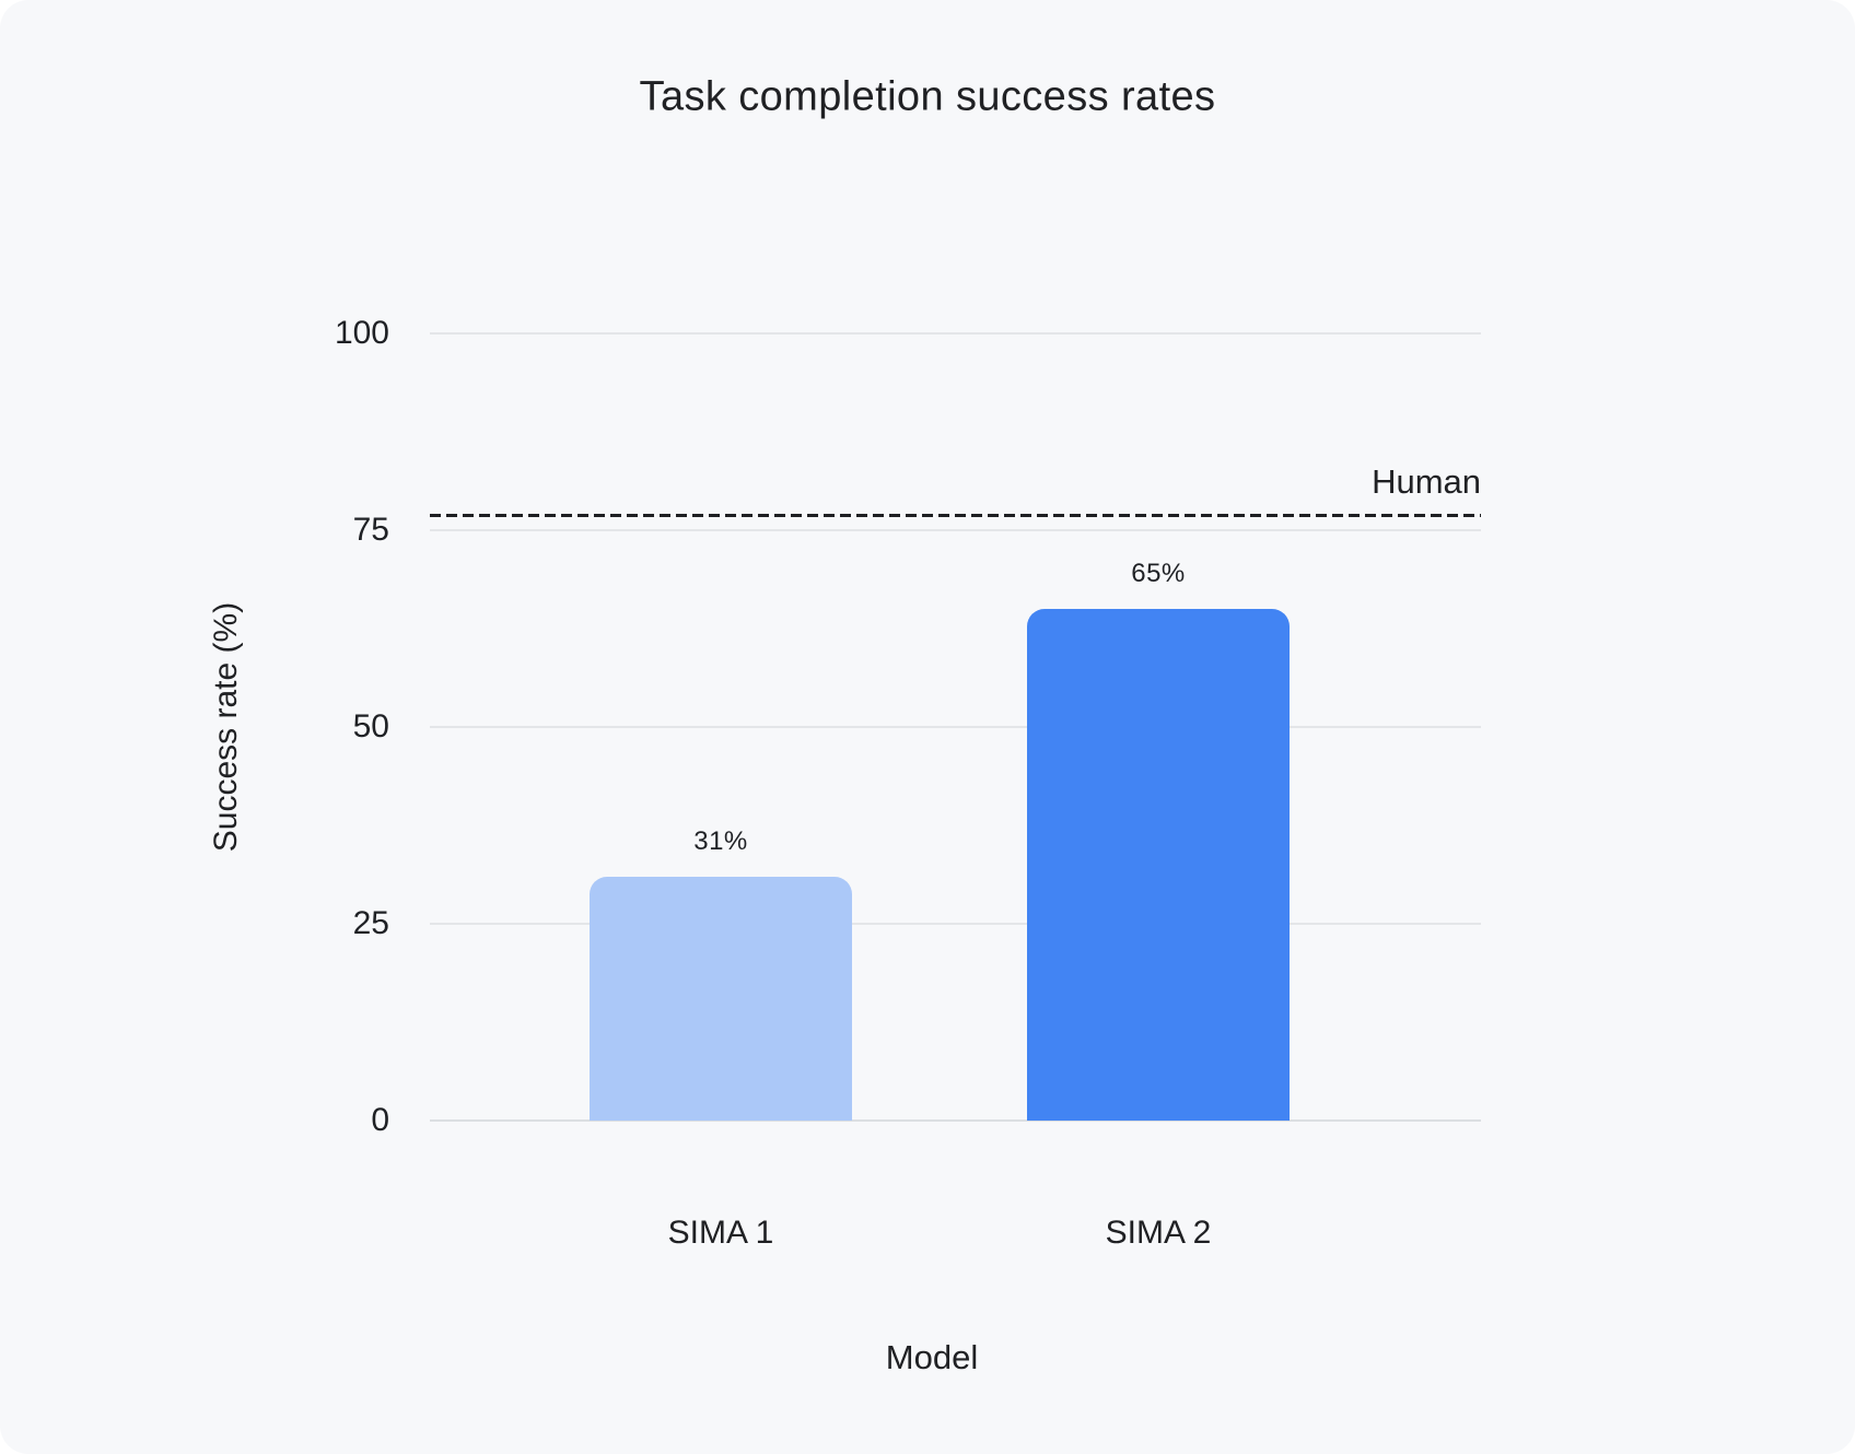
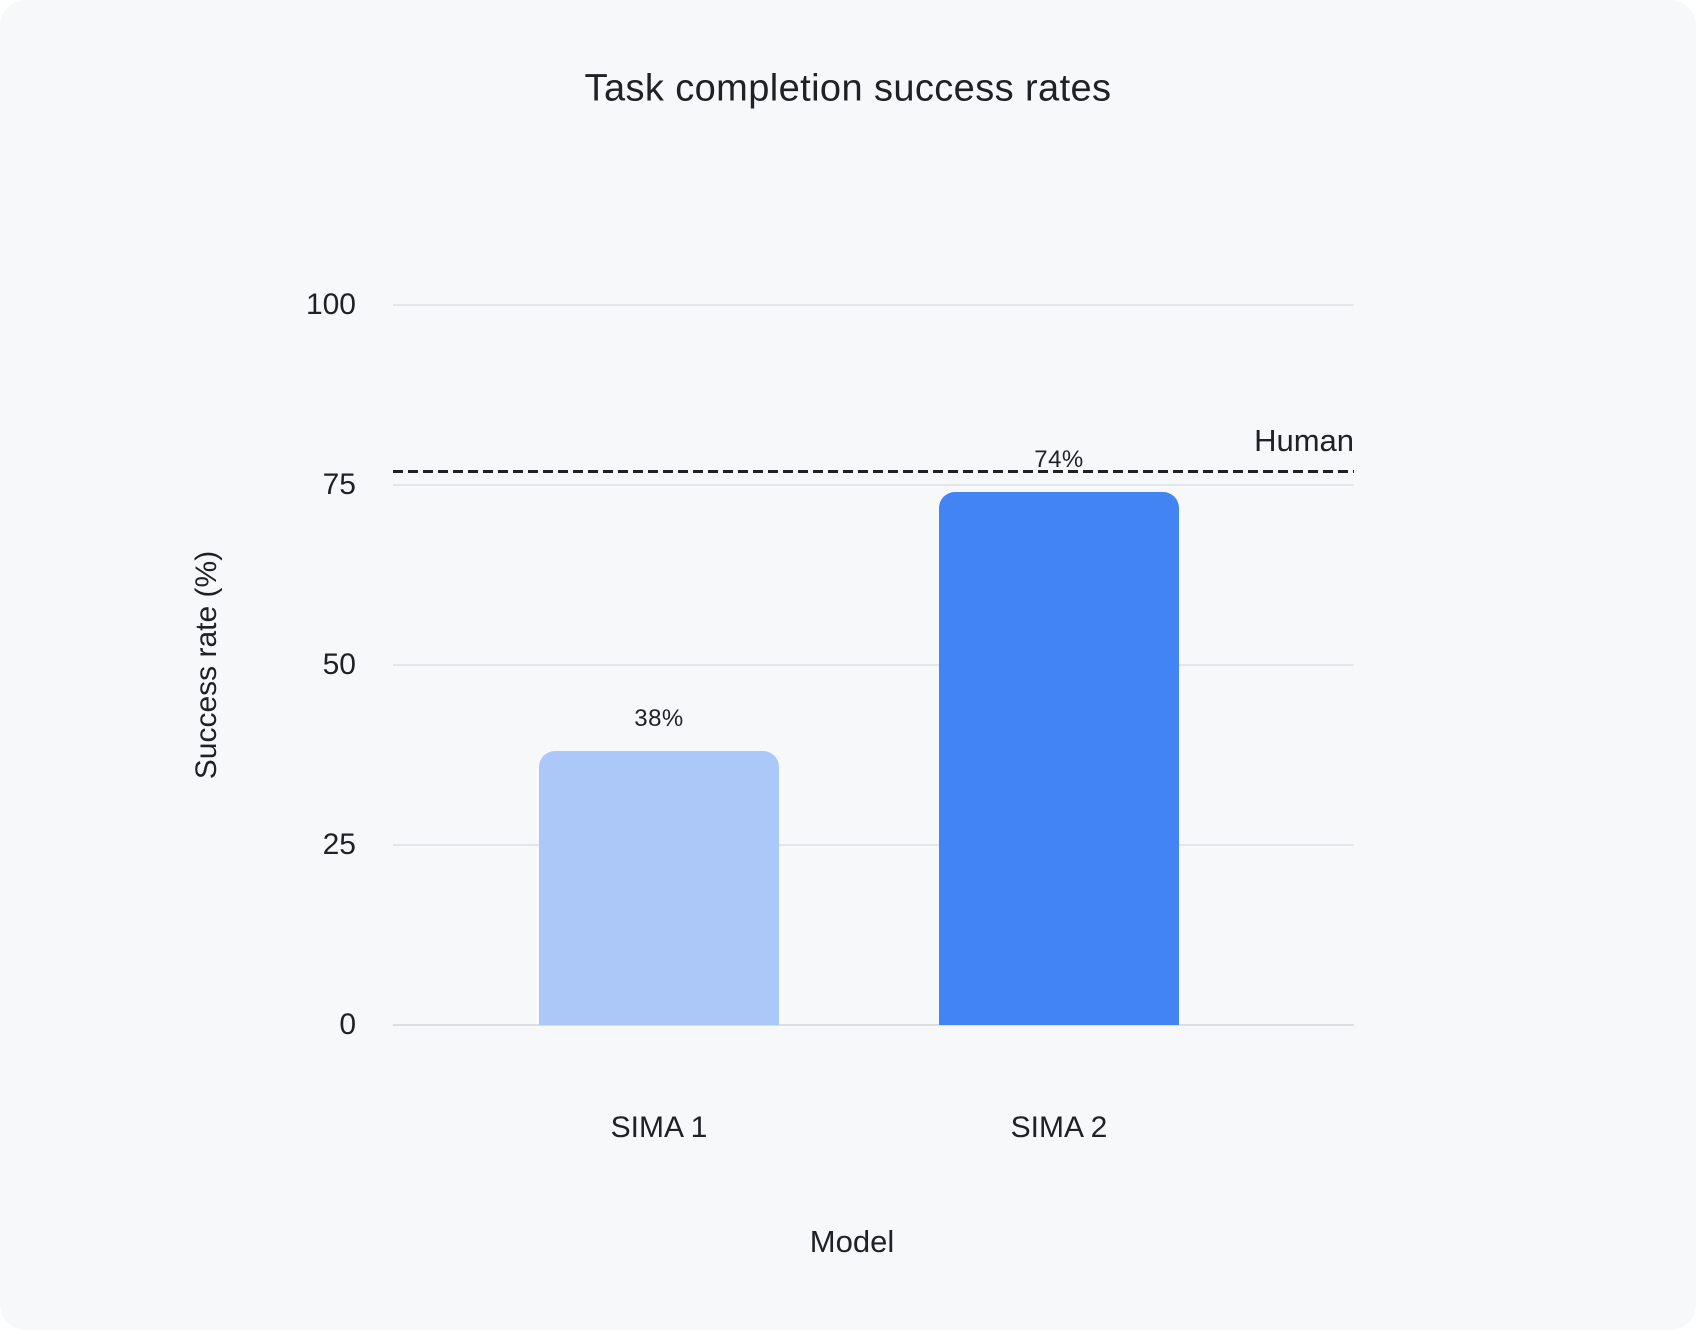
SIMA 1: 31% -> 38%
SIMA 2: 65% -> 74%
